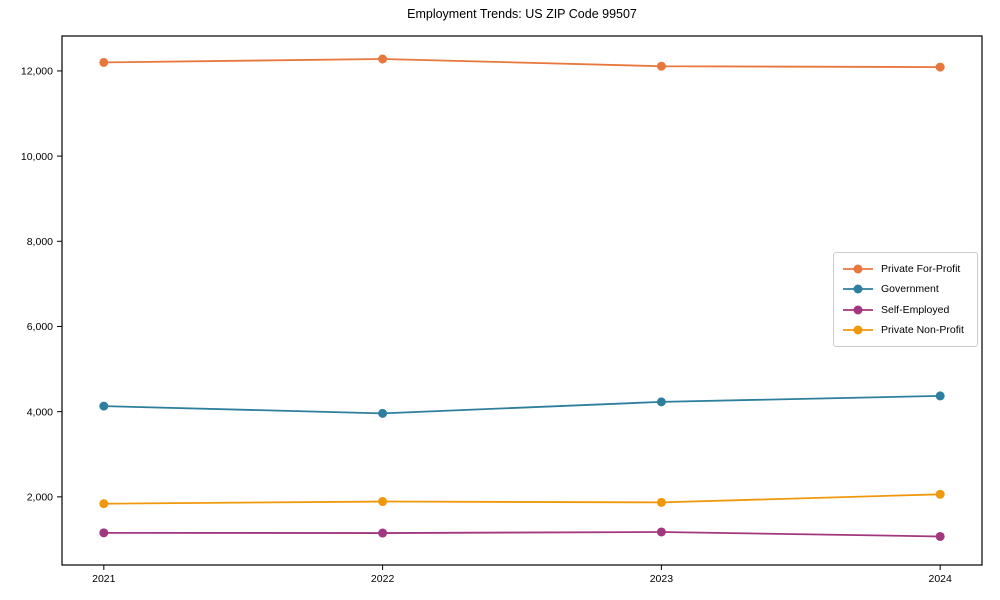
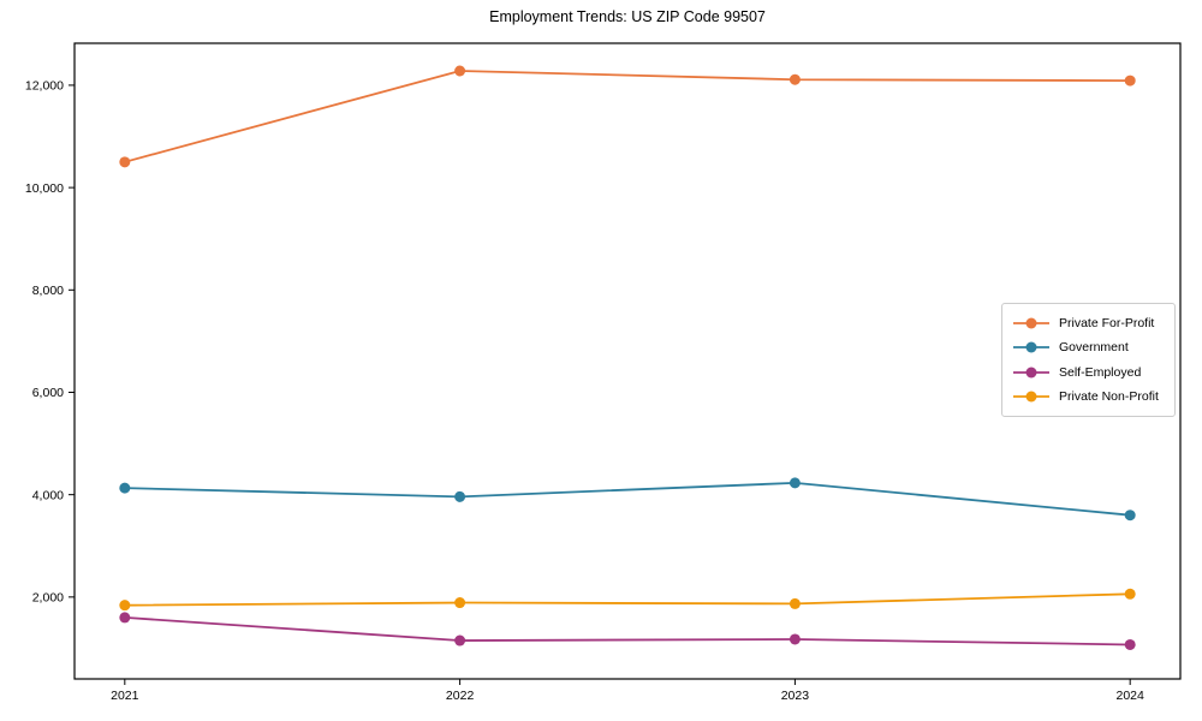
Private For-Profit/2021: 12200 -> 10500
Self-Employed/2021: 1200 -> 1600
Government/2024: 4400 -> 3600
